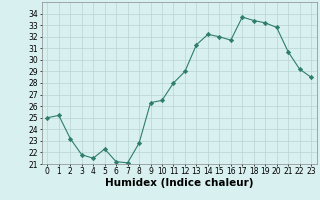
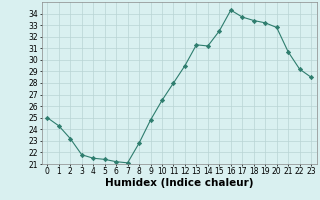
1: 25.2 -> 24.3
5: 22.3 -> 21.4
9: 26.3 -> 24.8
12: 29.0 -> 29.5
14: 32.2 -> 31.2
15: 32.0 -> 32.5
16: 31.7 -> 34.3
